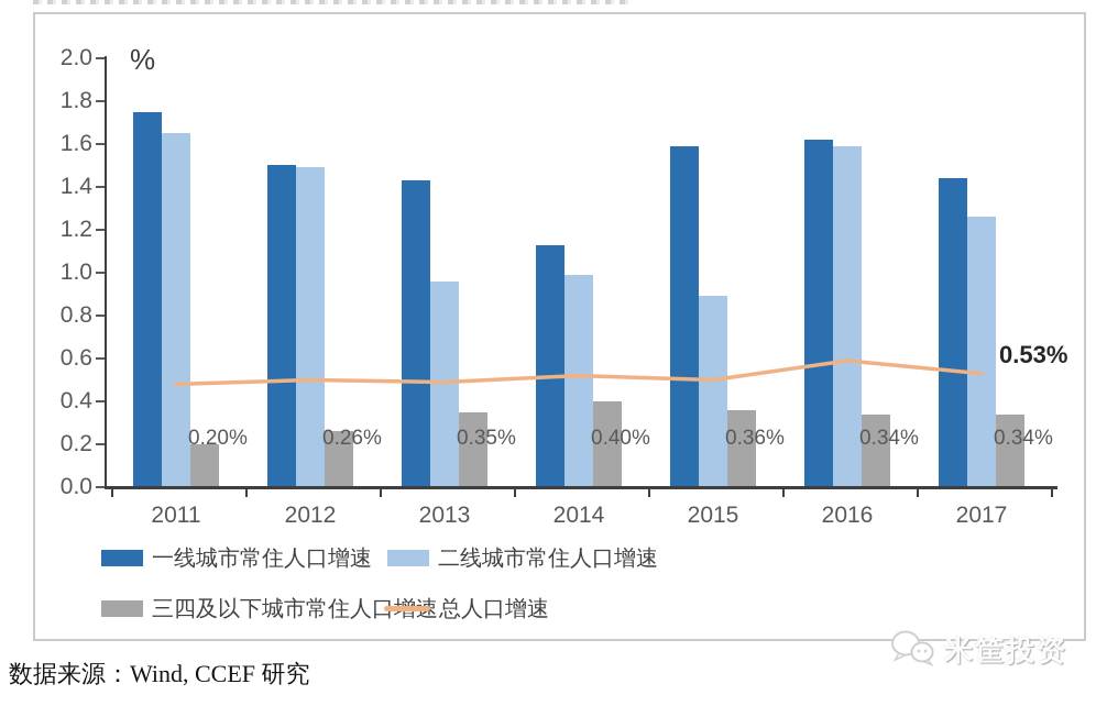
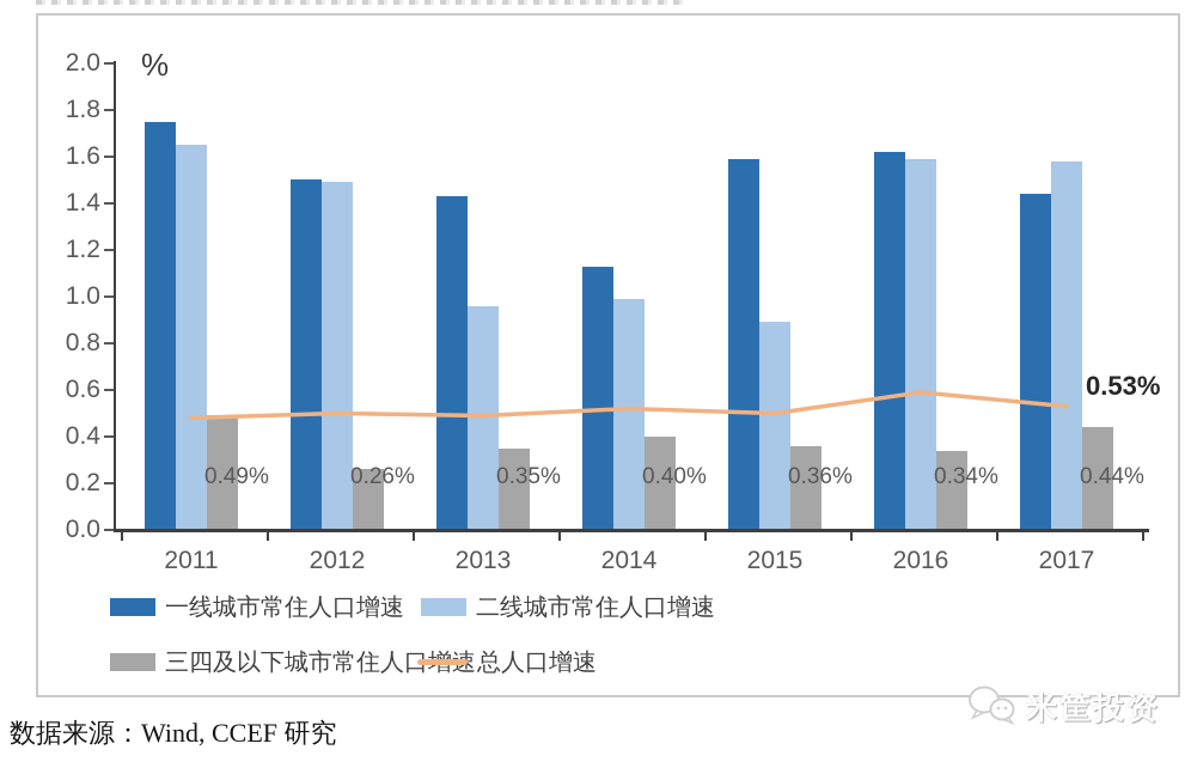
三四及以下城市常住人口增速/2011: 0.20% -> 0.49%
二线城市常住人口增速/2017: 1.26 -> 1.58
三四及以下城市常住人口增速/2017: 0.34% -> 0.44%
